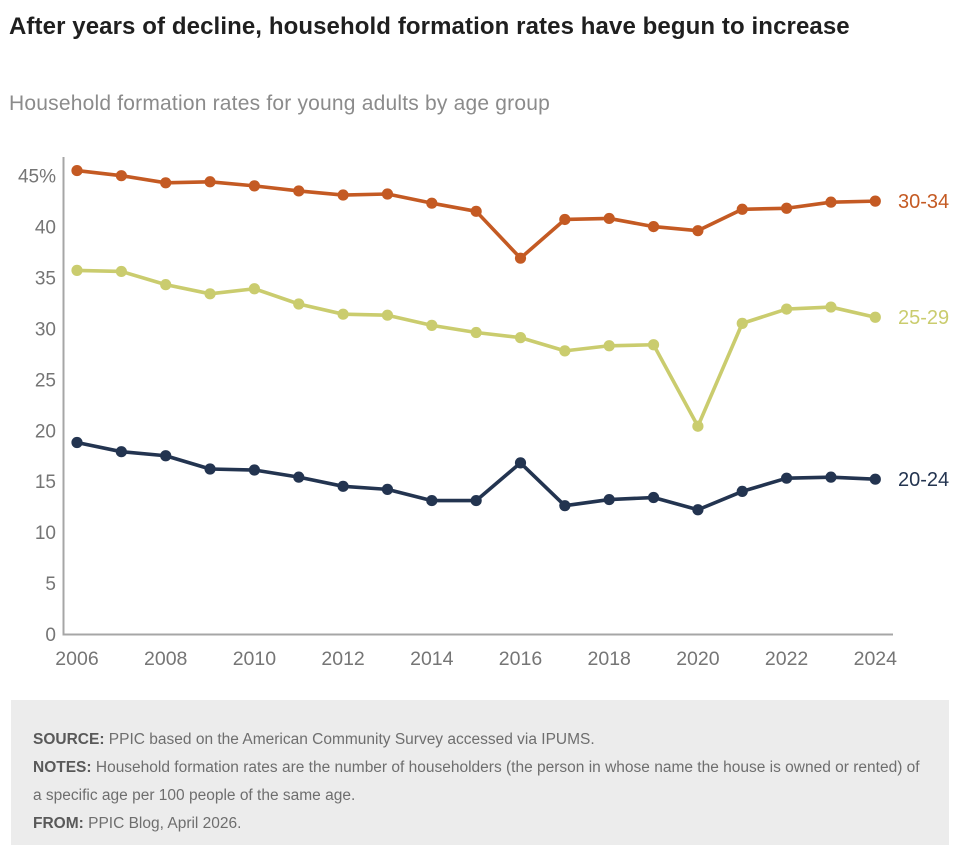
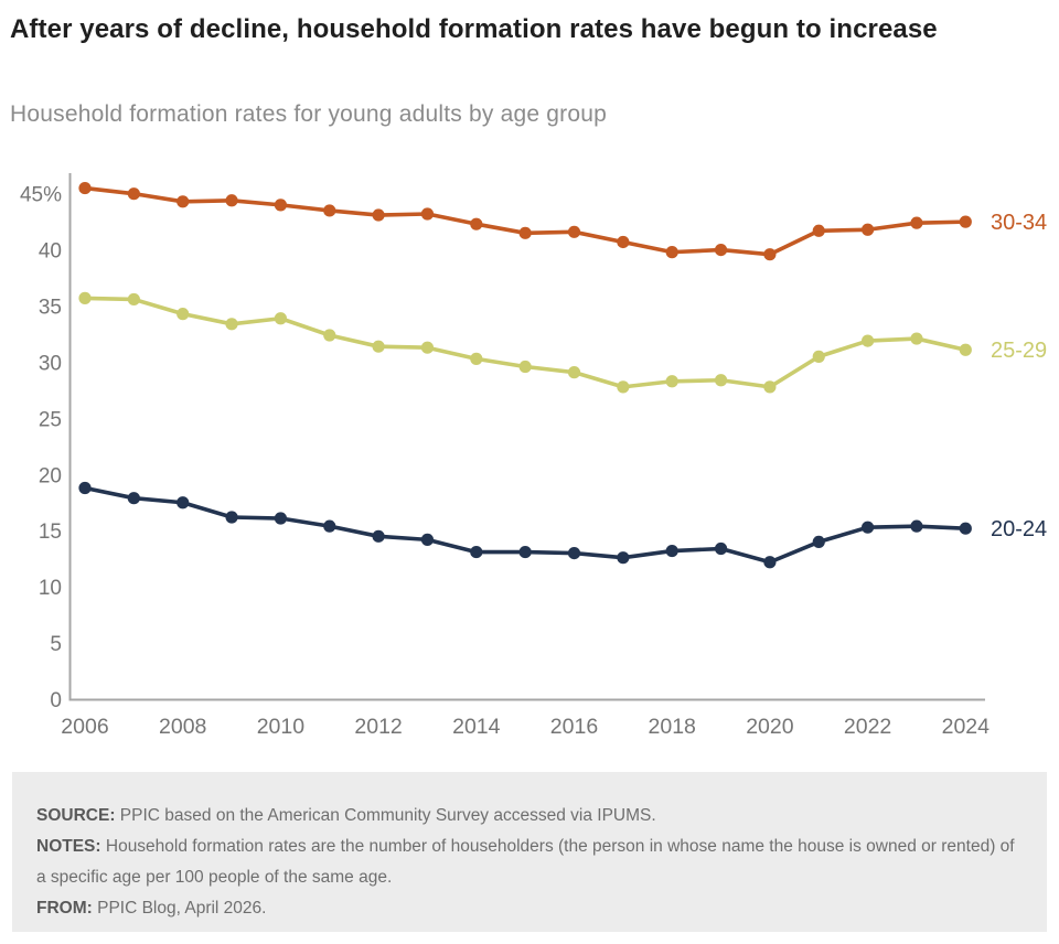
30-34/2016: 36.9% -> 41.6%
20-24/2016: 16.8% -> 13.0%
30-34/2018: 40.8% -> 39.8%
25-29/2020: 20.4% -> 27.8%
